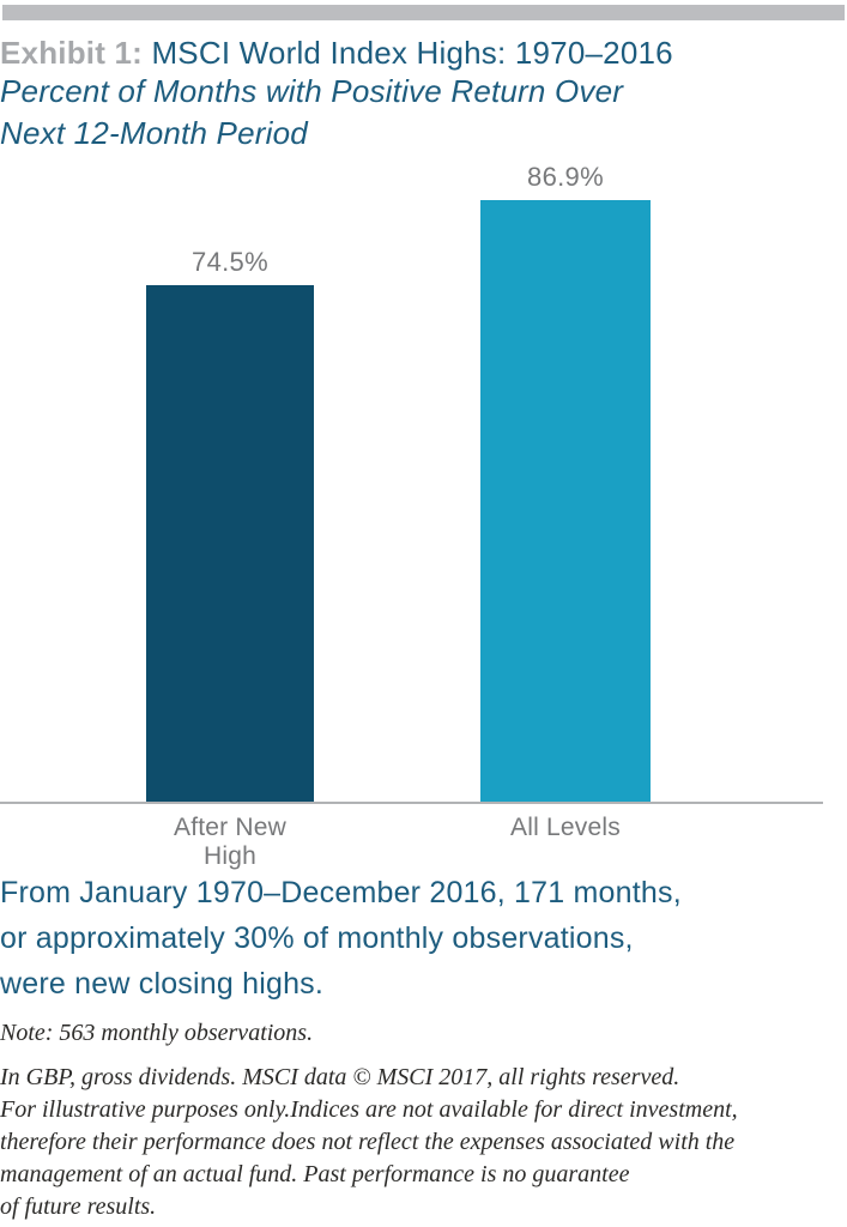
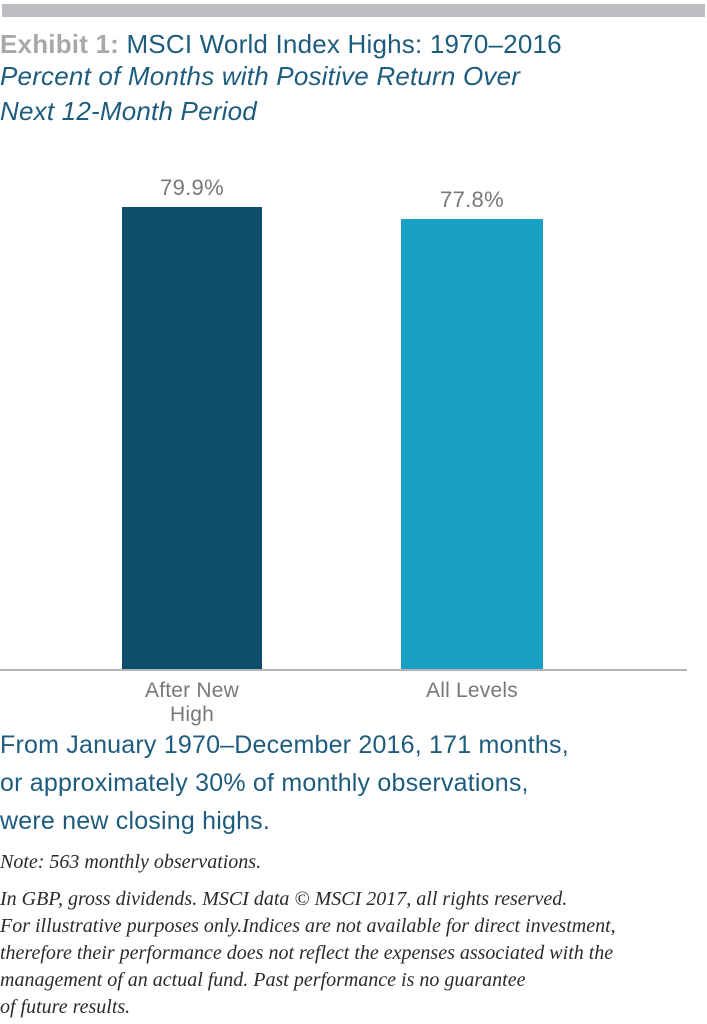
After New High: 74.5% -> 79.9%
All Levels: 86.9% -> 77.8%
